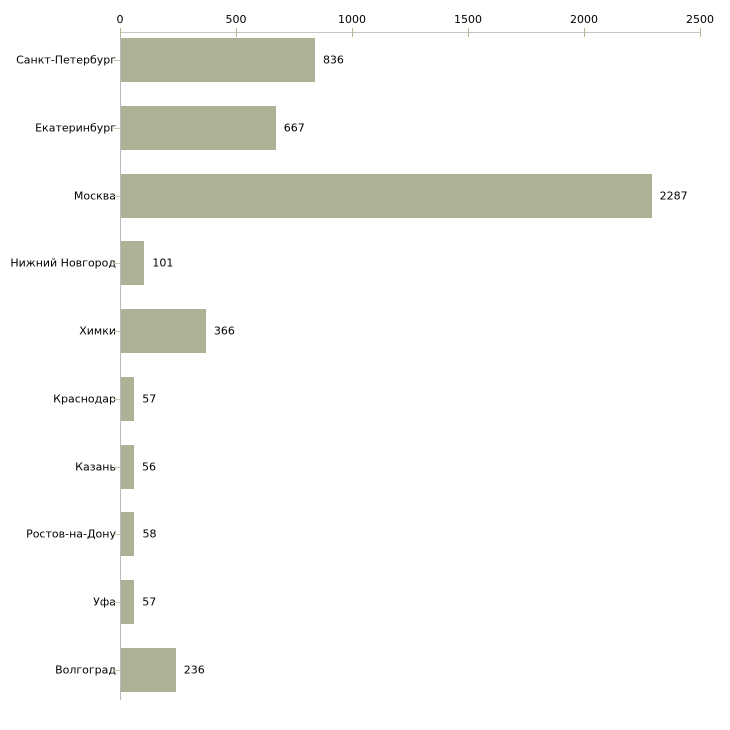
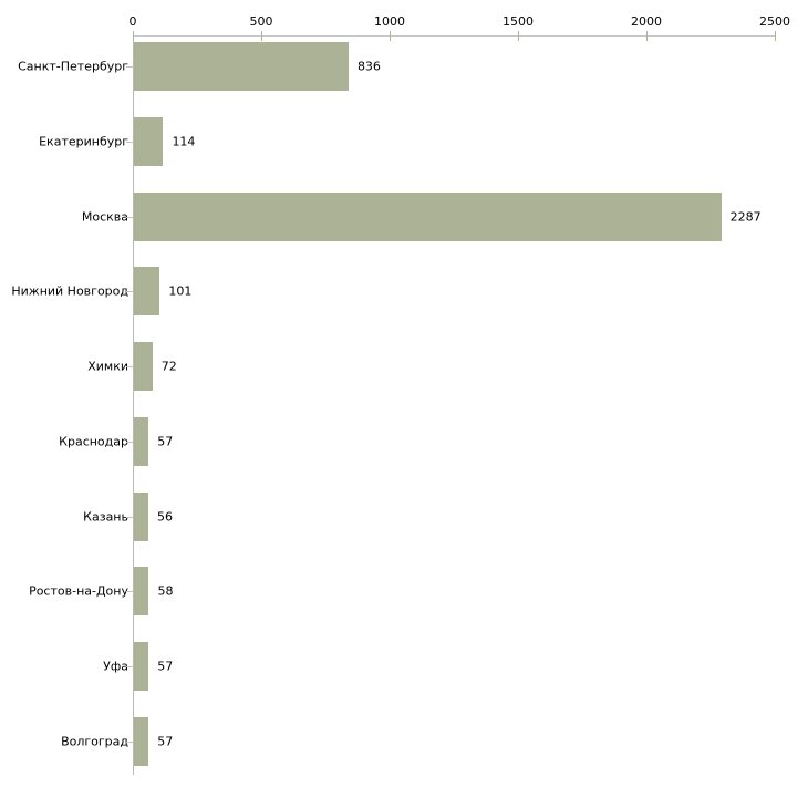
Екатеринбург: 667 -> 114
Химки: 366 -> 72
Волгоград: 236 -> 57
